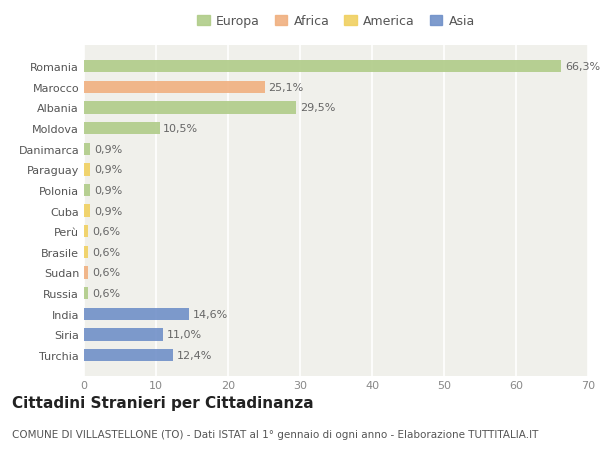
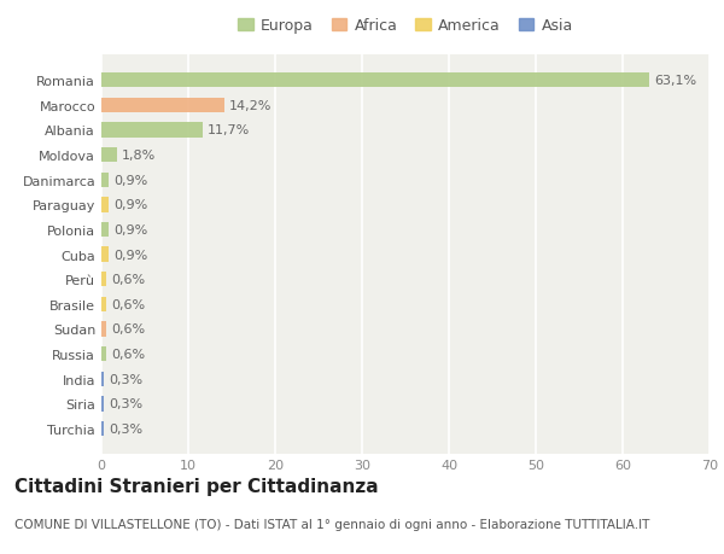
Romania: 66,3% -> 63,1%
Marocco: 25,1% -> 14,2%
Albania: 29,5% -> 11,7%
Moldova: 10,5% -> 1,8%
India: 14,6% -> 0,3%
Siria: 11,0% -> 0,3%
Turchia: 12,4% -> 0,3%
